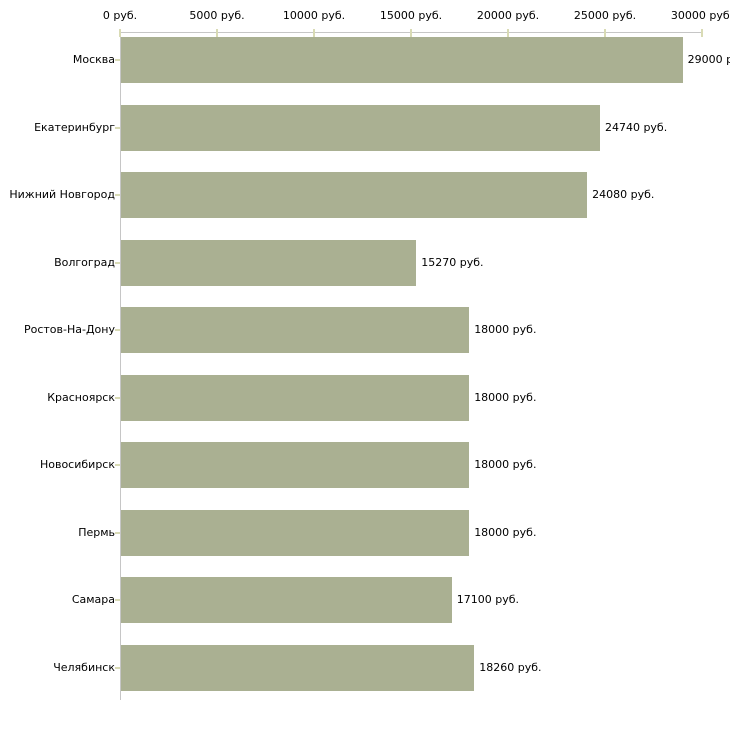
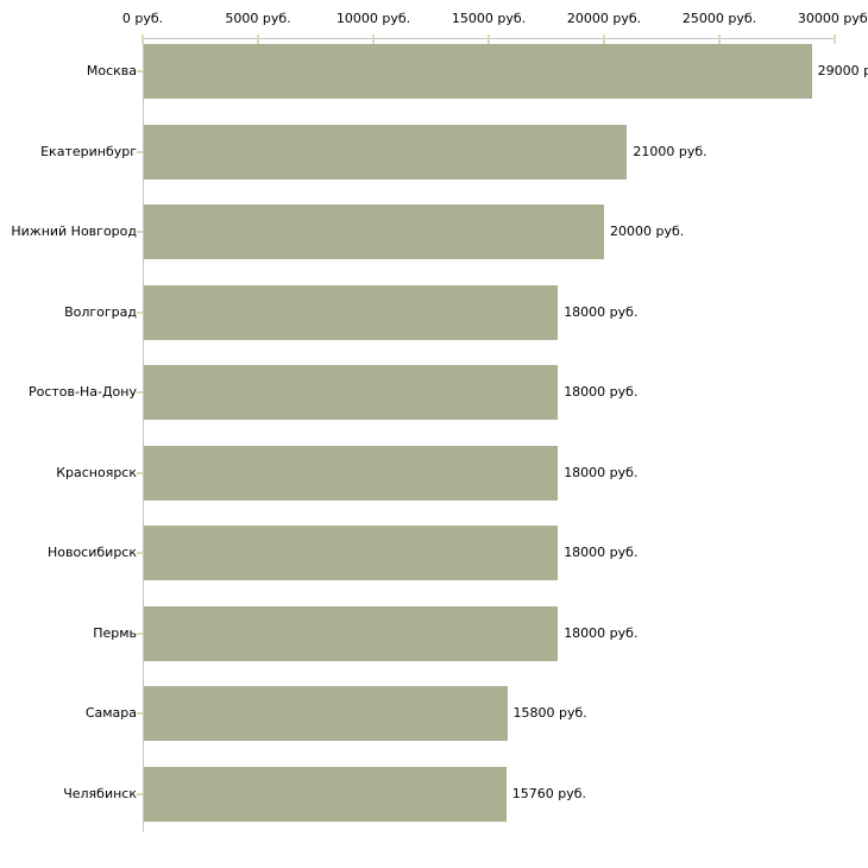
Екатеринбург: 24740 -> 21000
Нижний Новгород: 24080 -> 20000
Волгоград: 15270 -> 18000
Самара: 17100 -> 15800
Челябинск: 18260 -> 15760
